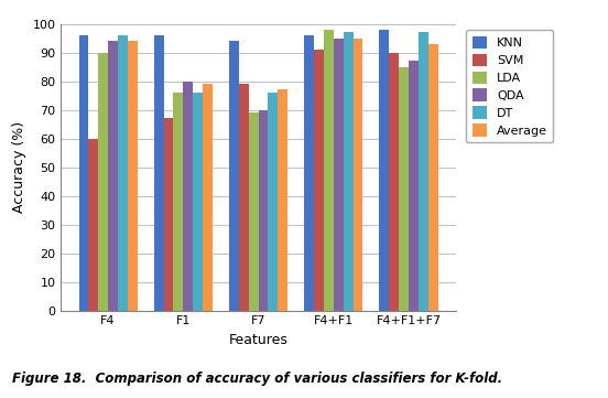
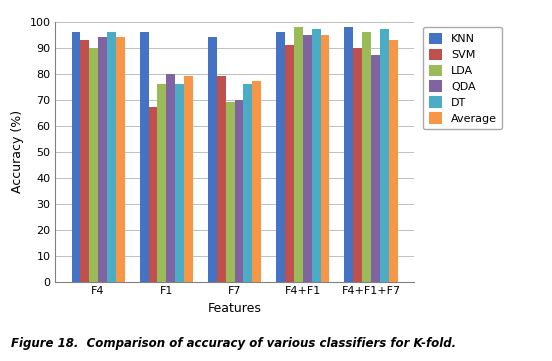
SVM/F4: 60 -> 93
LDA/F4+F1+F7: 85 -> 96
